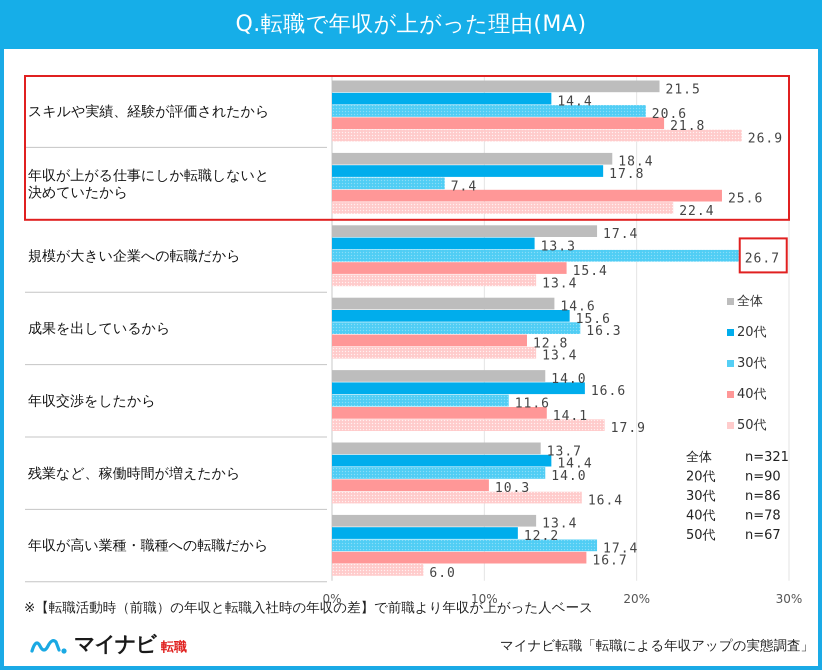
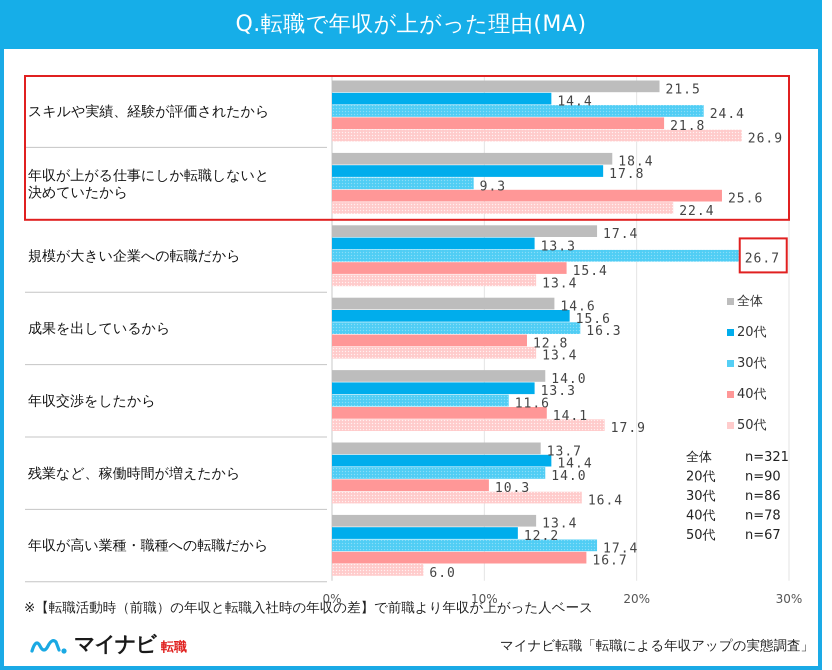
30代/スキルや実績、経験が評価されたから: 20.6 -> 24.4
30代/年収が上がる仕事にしか転職しないと 決めていたから: 7.4 -> 9.3
20代/年収交渉をしたから: 16.6 -> 13.3
